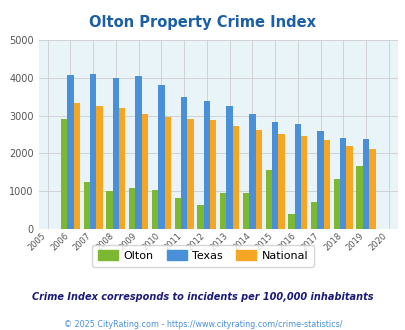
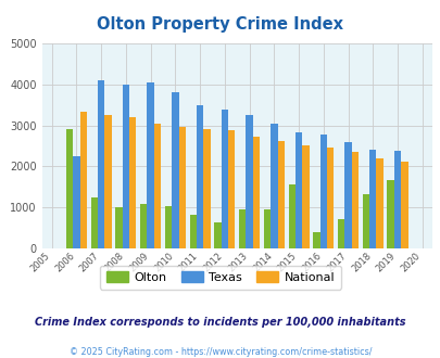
Texas/2006: 4080 -> 2250
